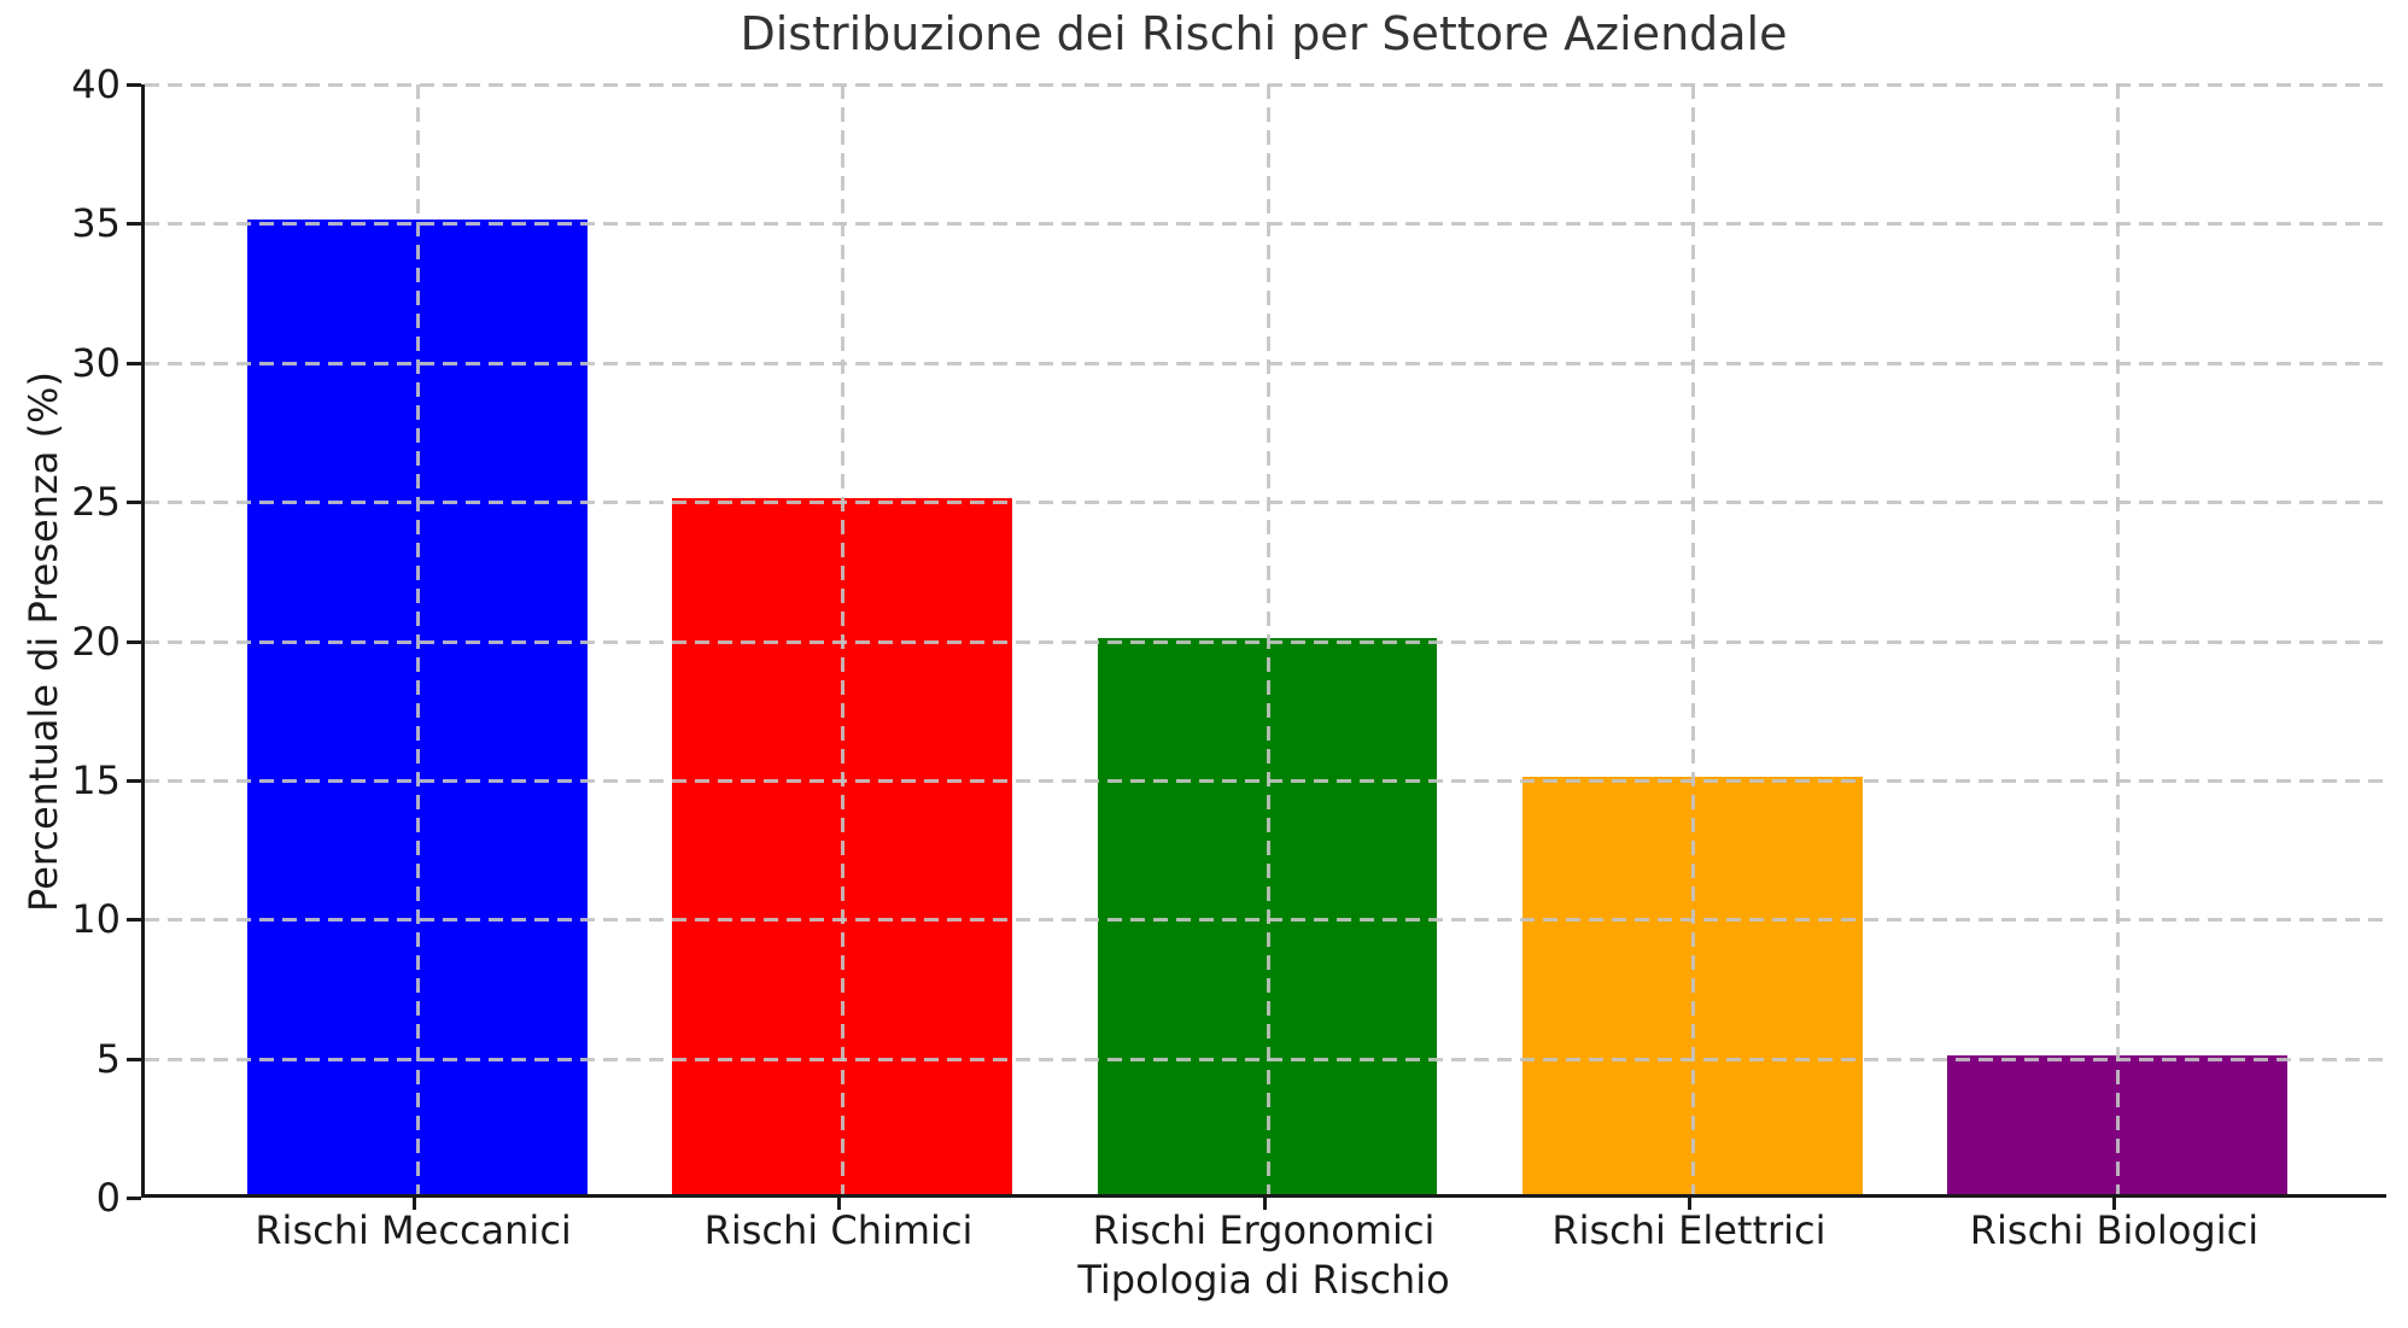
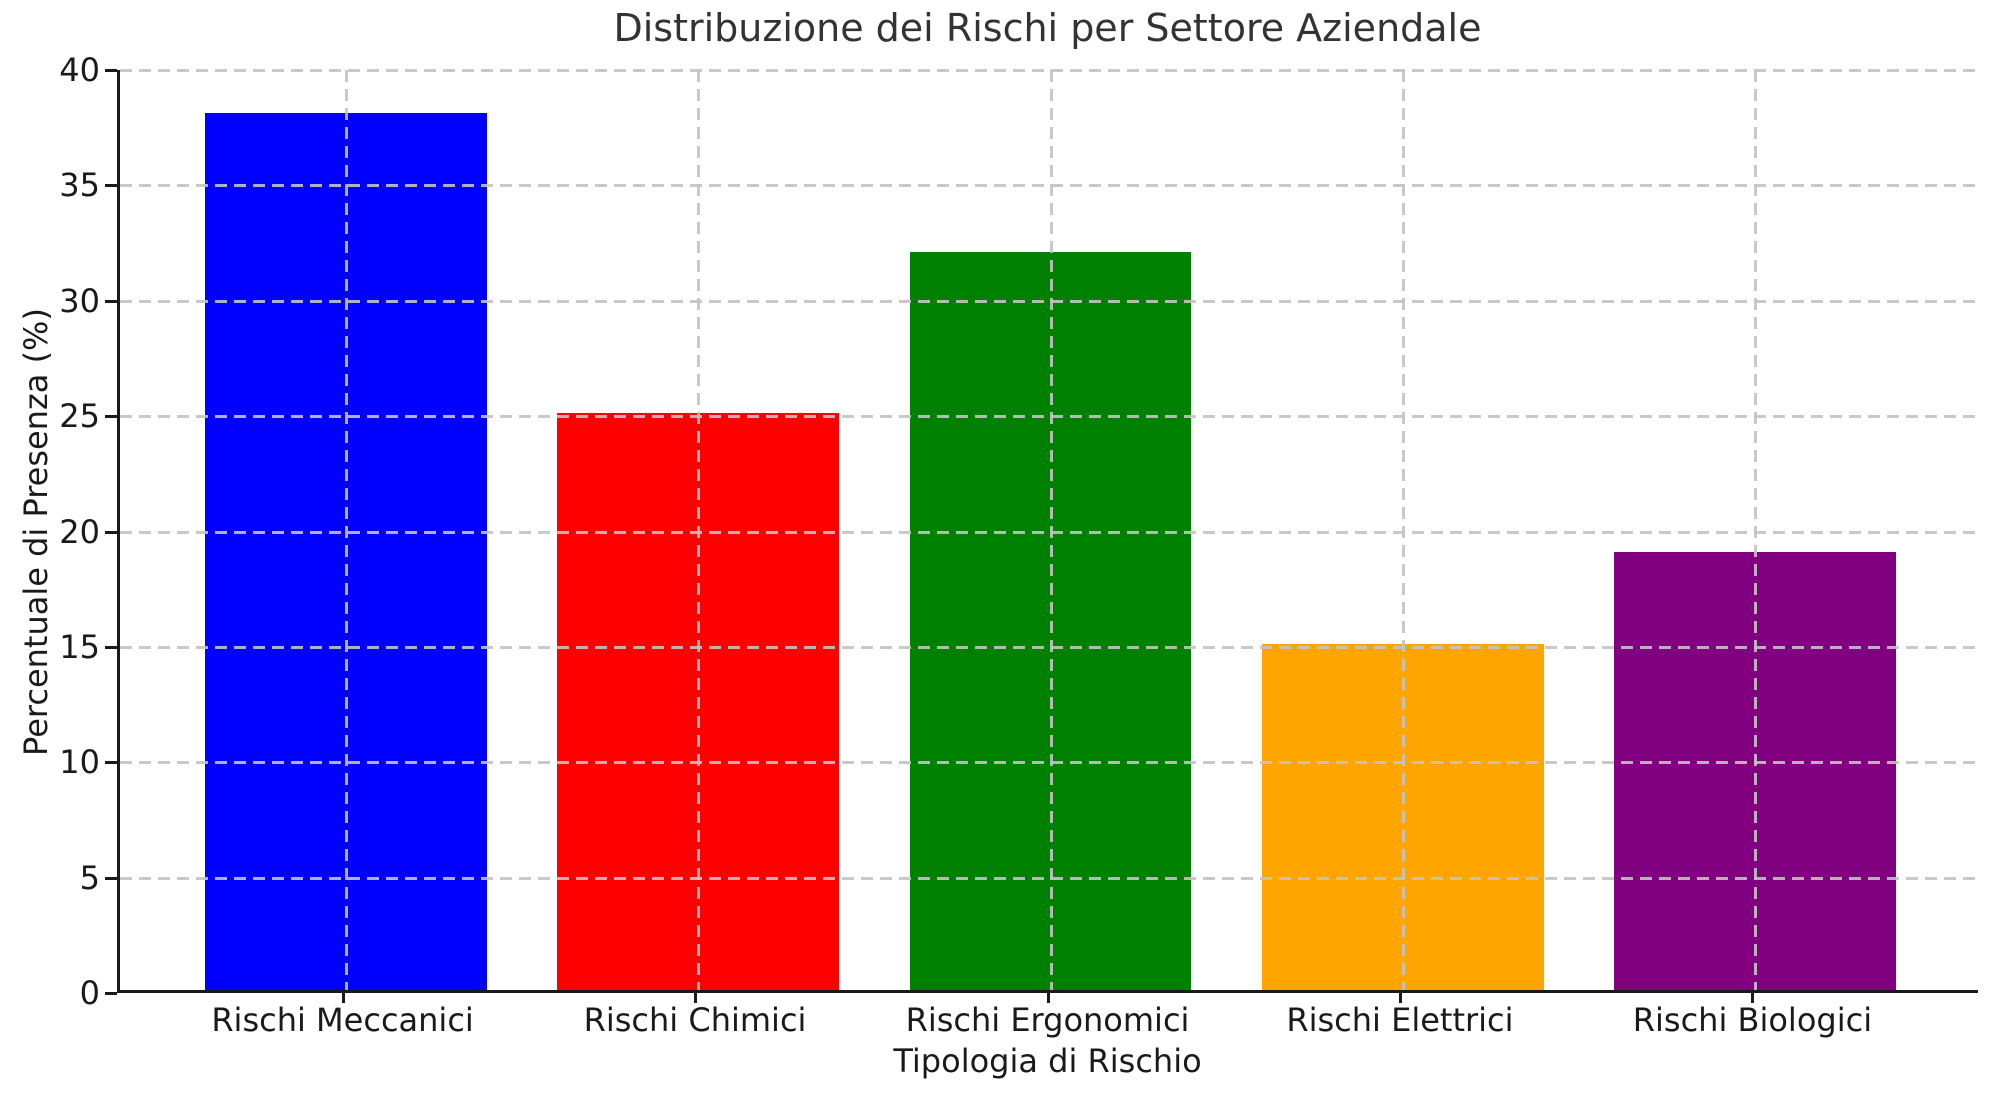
Rischi Meccanici: 35 -> 38
Rischi Ergonomici: 20 -> 32
Rischi Biologici: 5 -> 19
